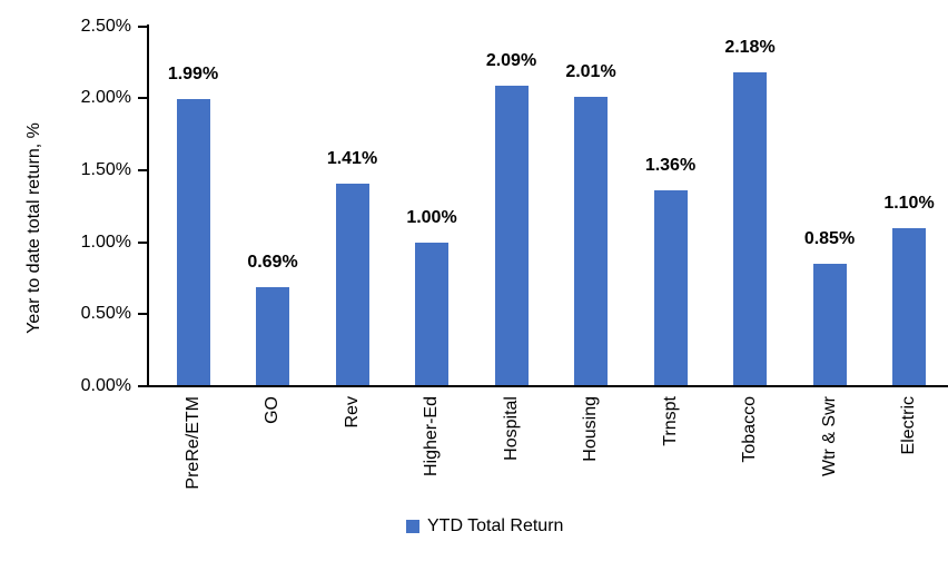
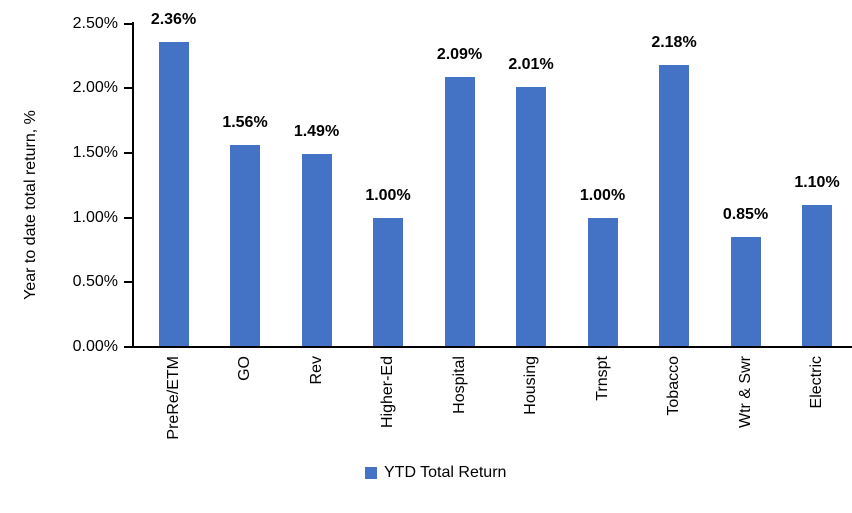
PreRe/ETM: 1.99% -> 2.36%
GO: 0.69% -> 1.56%
Rev: 1.41% -> 1.49%
Trnspt: 1.36% -> 1.00%
